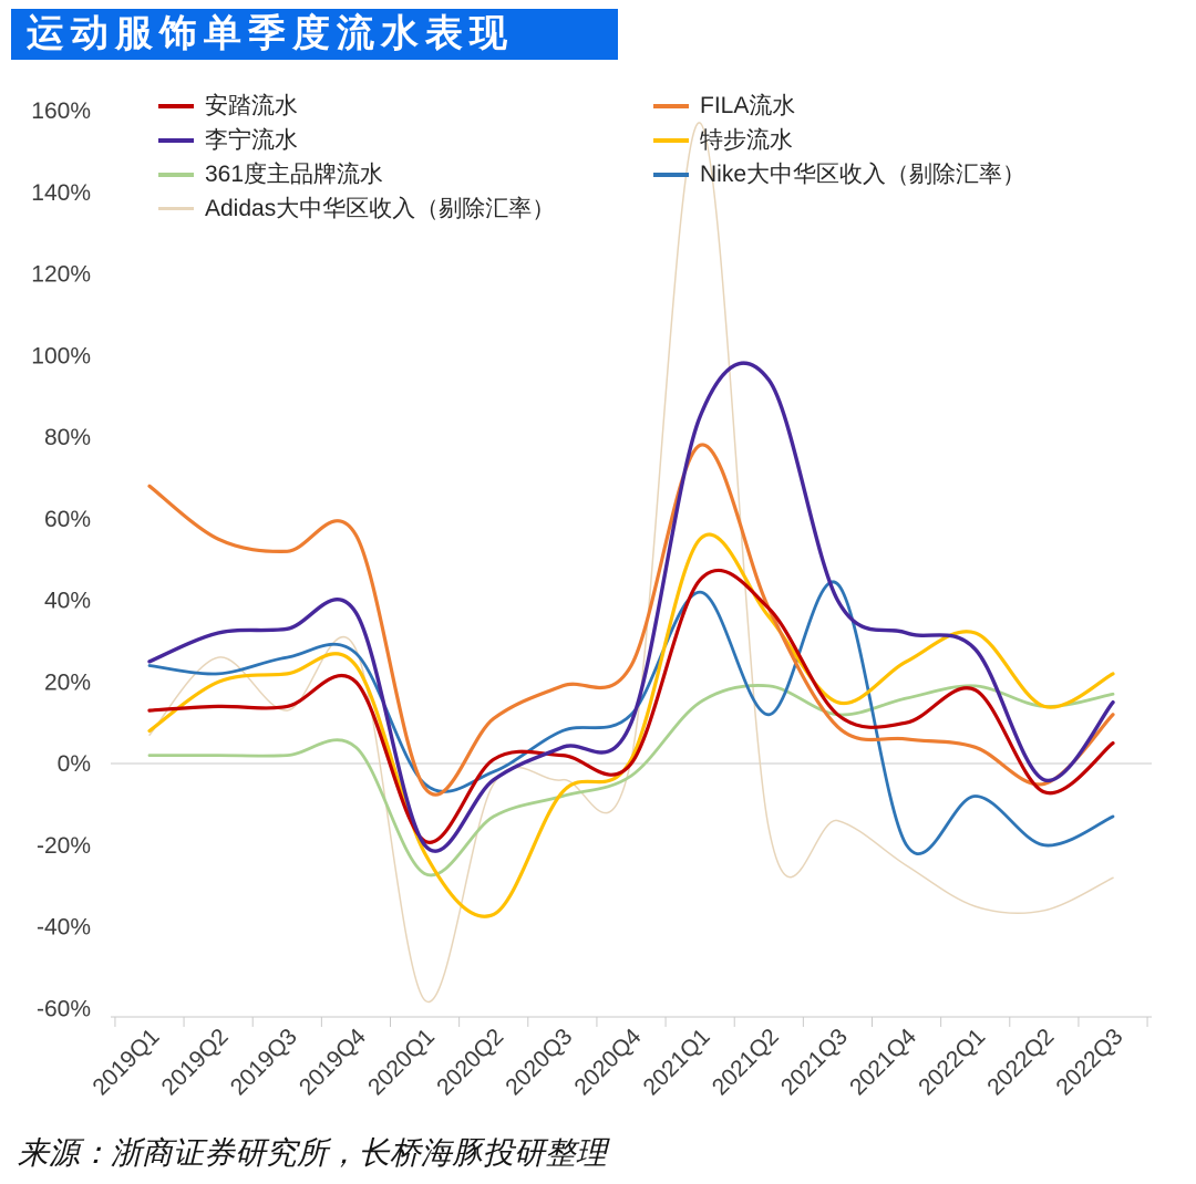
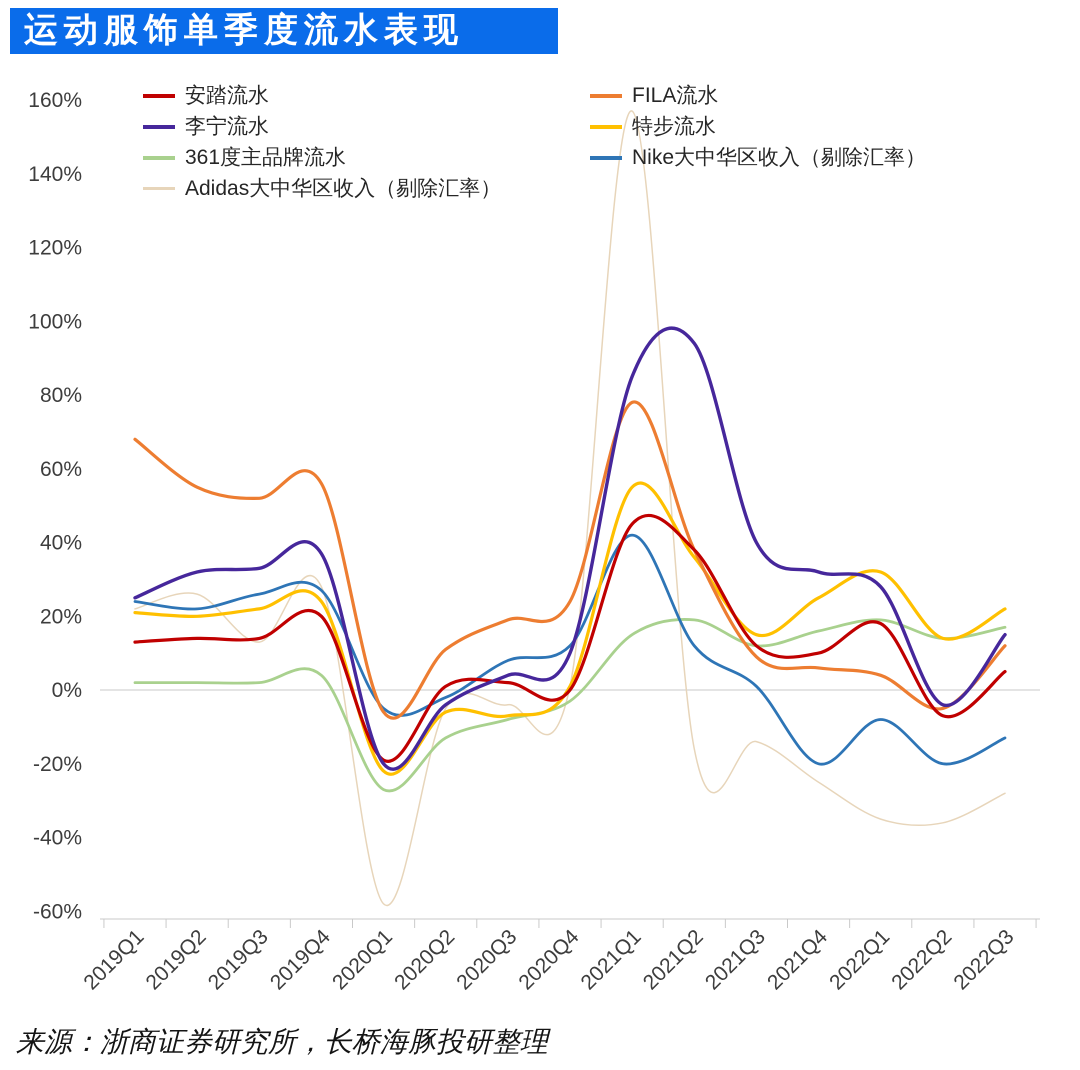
特步流水/2019Q1: 8% -> 21%
Adidas大中华区收入（剔除汇率）/2019Q1: 7% -> 22%
特步流水/2020Q2: -37% -> -6%
Nike大中华区收入（剔除汇率）/2021Q3: 44% -> 1%
